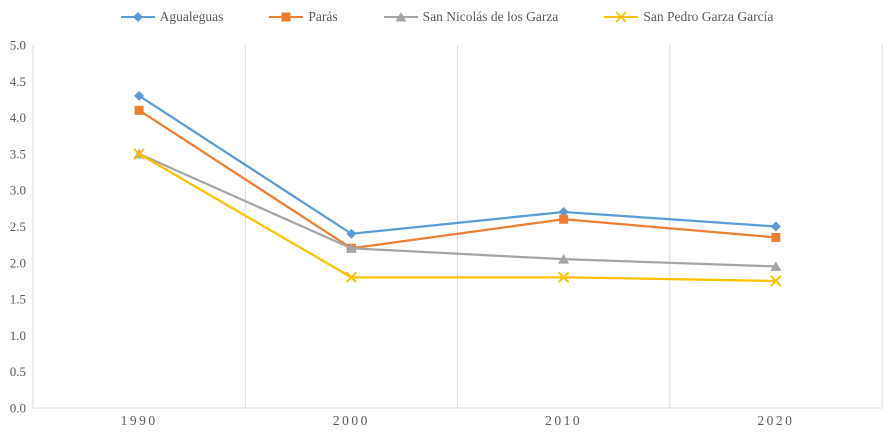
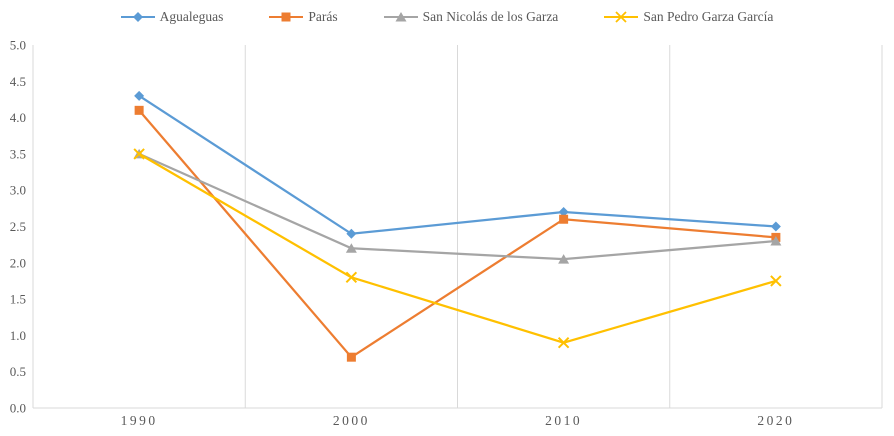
Parás/2000: 2.2 -> 0.7
San Pedro Garza García/2010: 1.8 -> 0.9
San Nicolás de los Garza/2020: 1.9 -> 2.3
